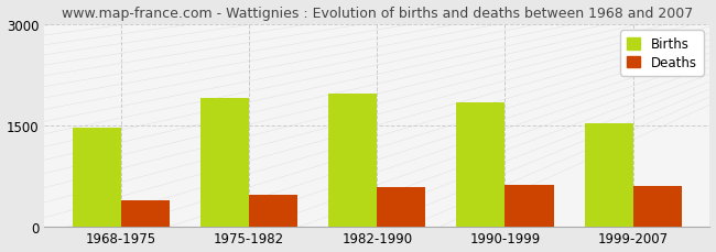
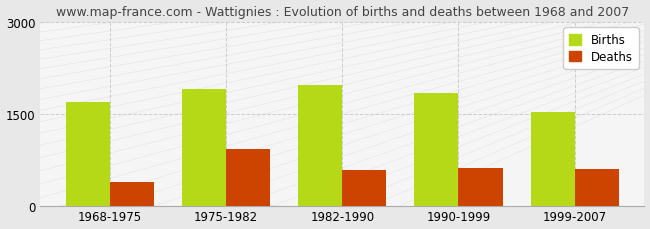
Births/1968-1975: 1460 -> 1680
Deaths/1975-1982: 470 -> 920
